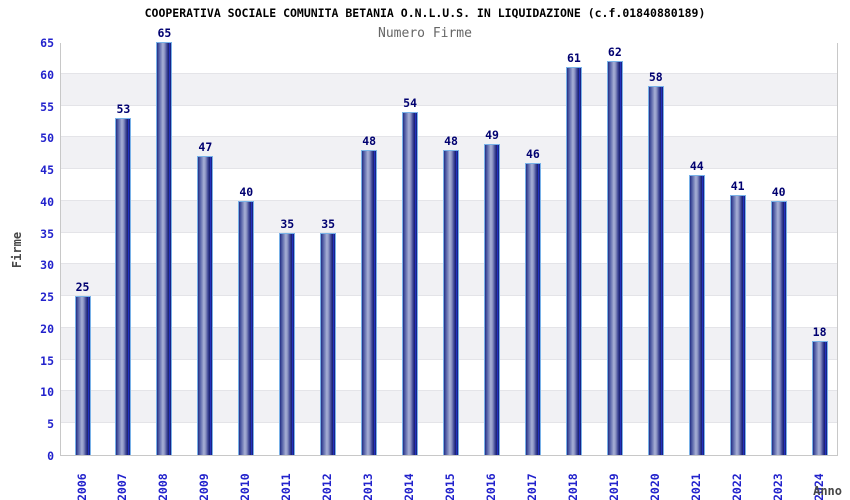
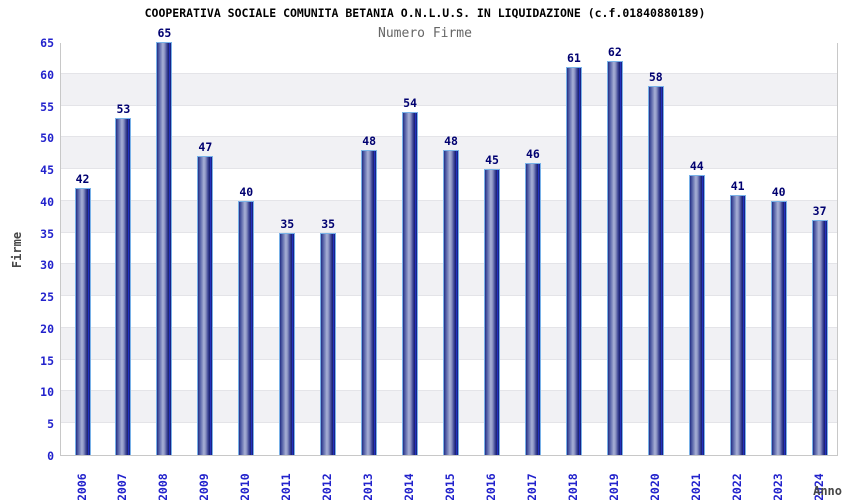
2006: 25 -> 42
2016: 49 -> 45
2024: 18 -> 37
